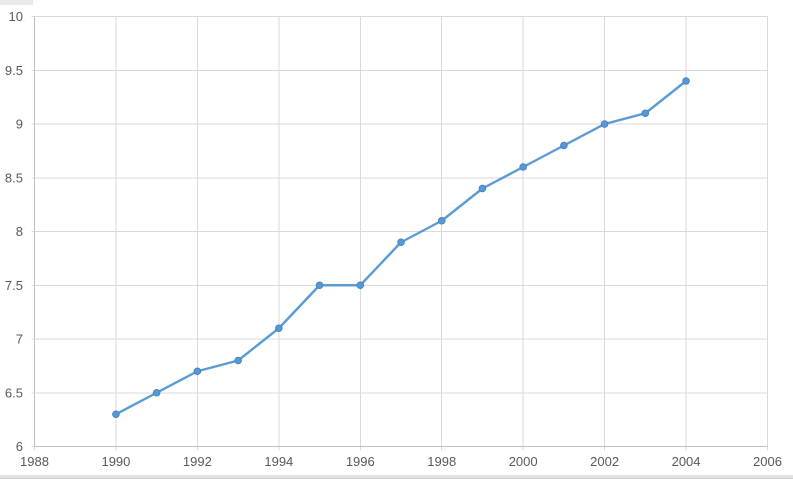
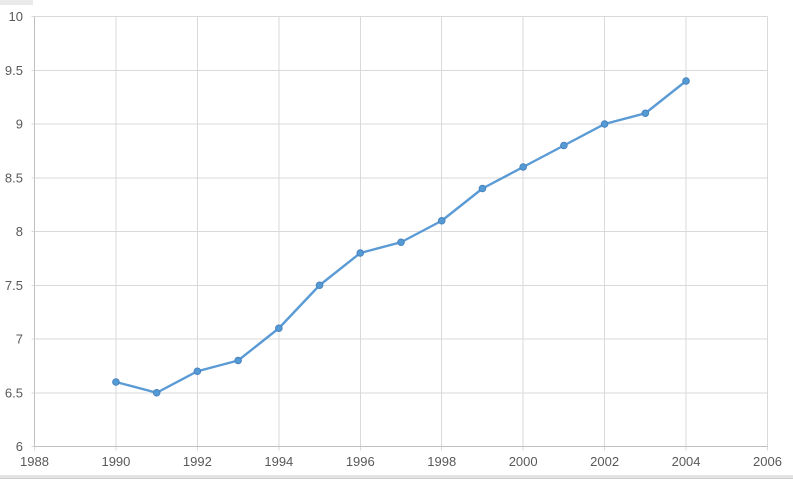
1990: 6.3 -> 6.6
1996: 7.5 -> 7.8
